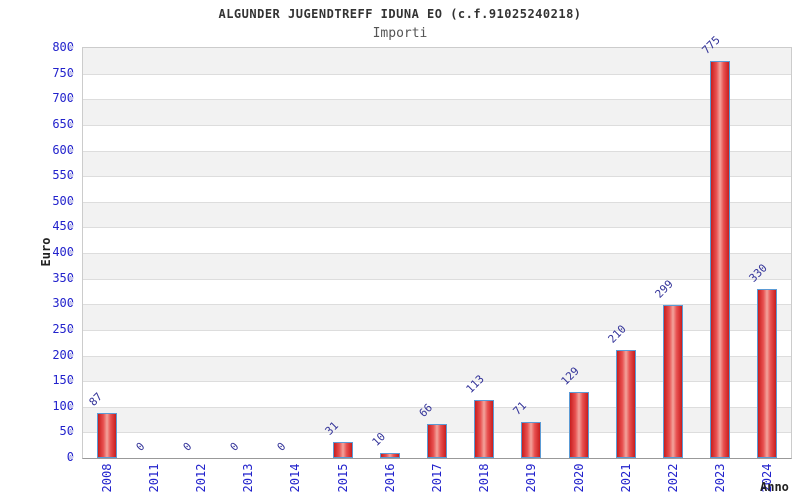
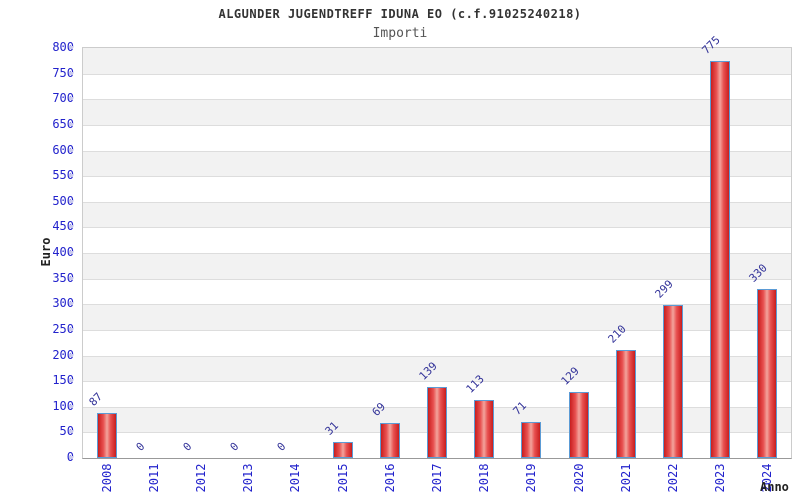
2016: 10 -> 69
2017: 66 -> 139
